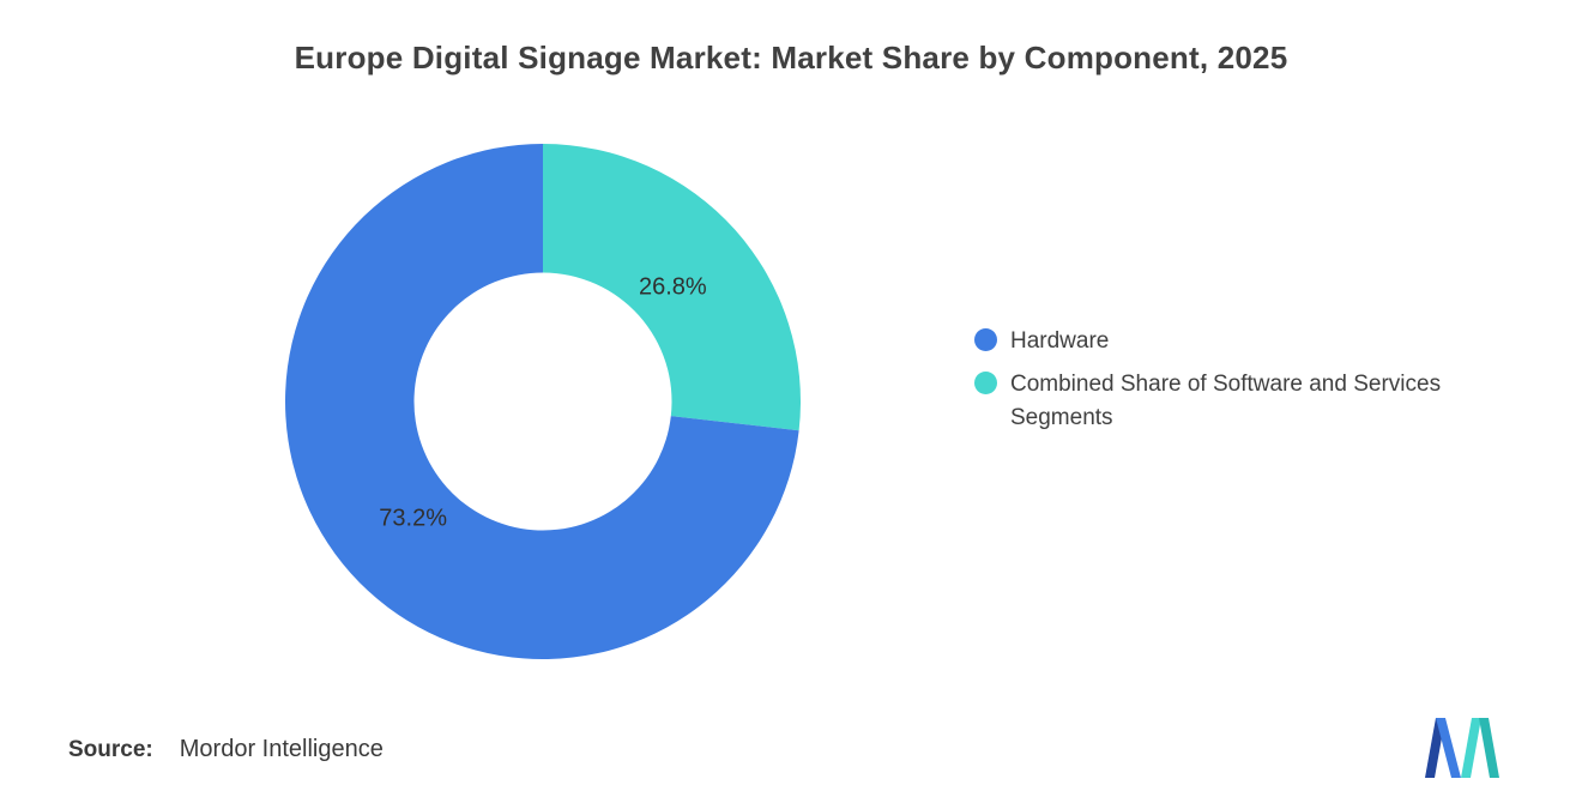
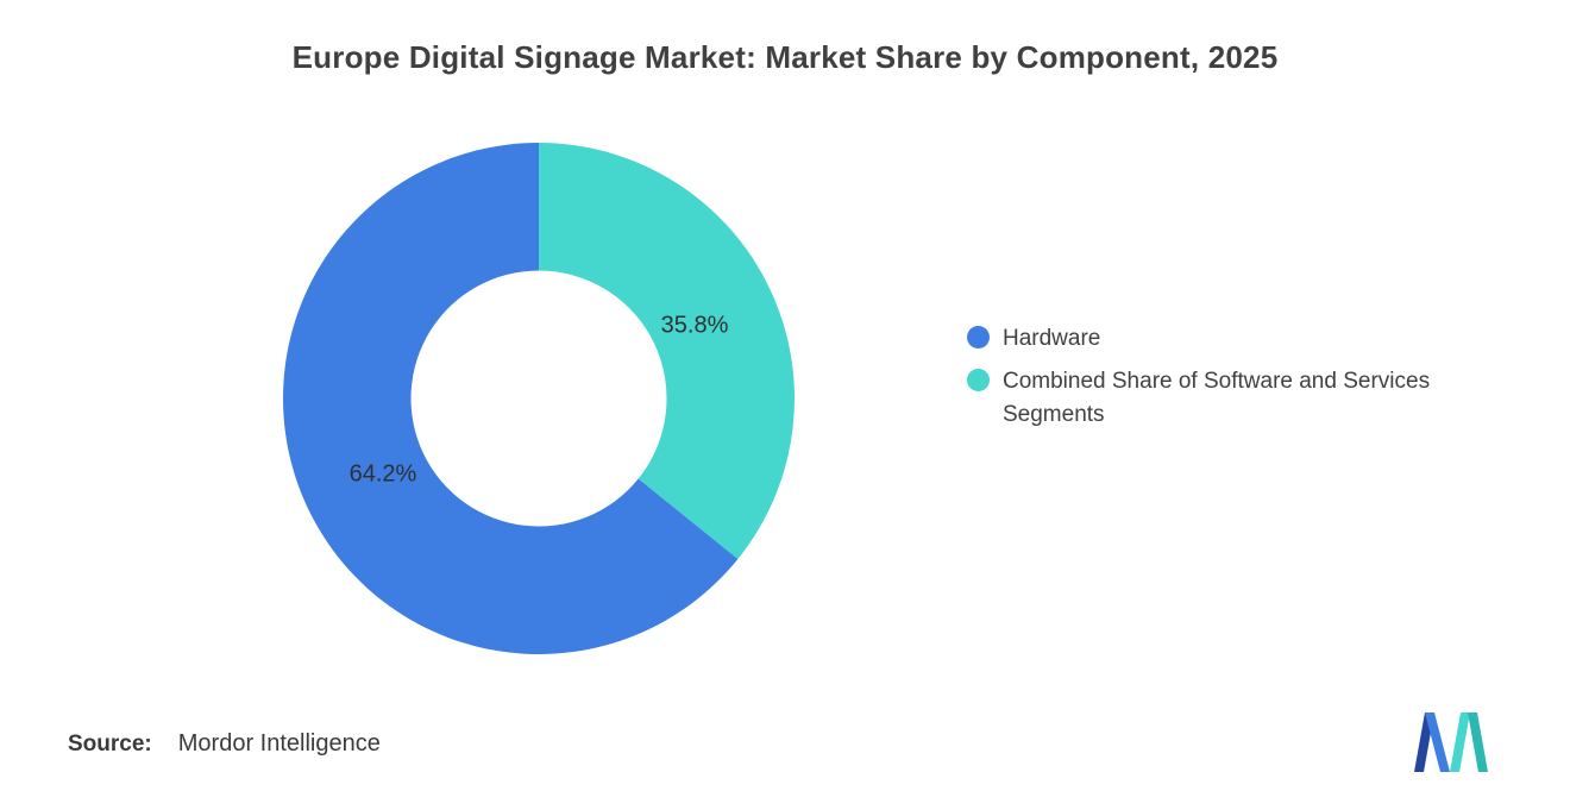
Combined Share of Software and Services Segments: 26.8% -> 35.8%
Hardware: 73.2% -> 64.2%
